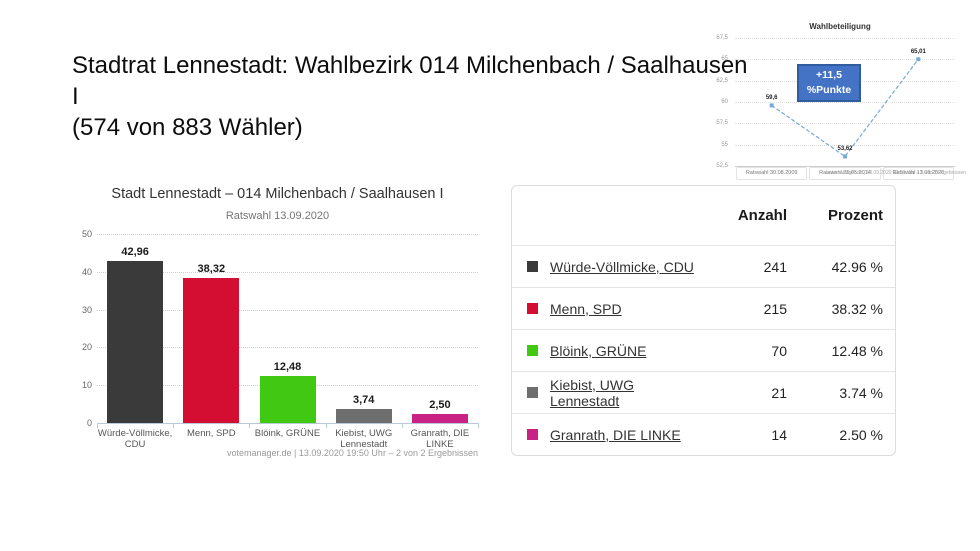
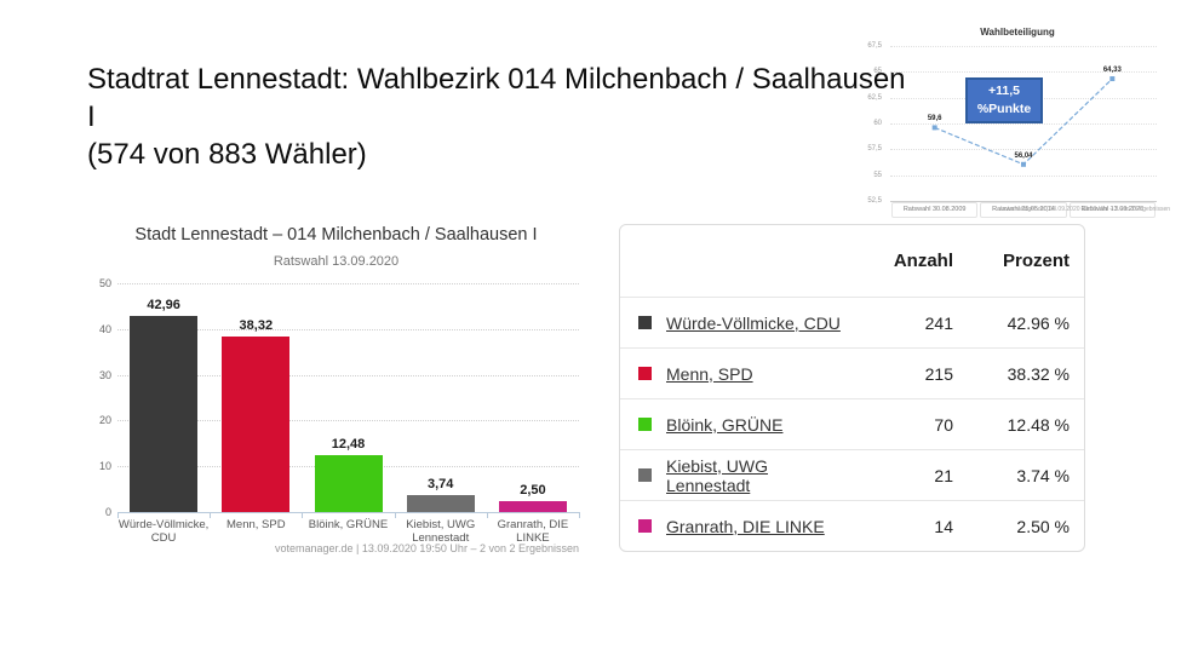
Wahlbeteiligung/Ratswahl 25.05.2014: 53,62 -> 56,04
Wahlbeteiligung/Ratswahl 13.09.2020: 65,01 -> 64,33
